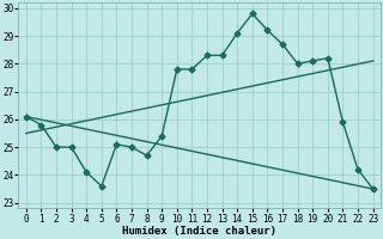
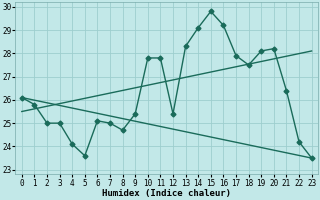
12: 28.3 -> 25.4
17: 28.7 -> 27.9
18: 28.0 -> 27.5
21: 25.9 -> 26.4
